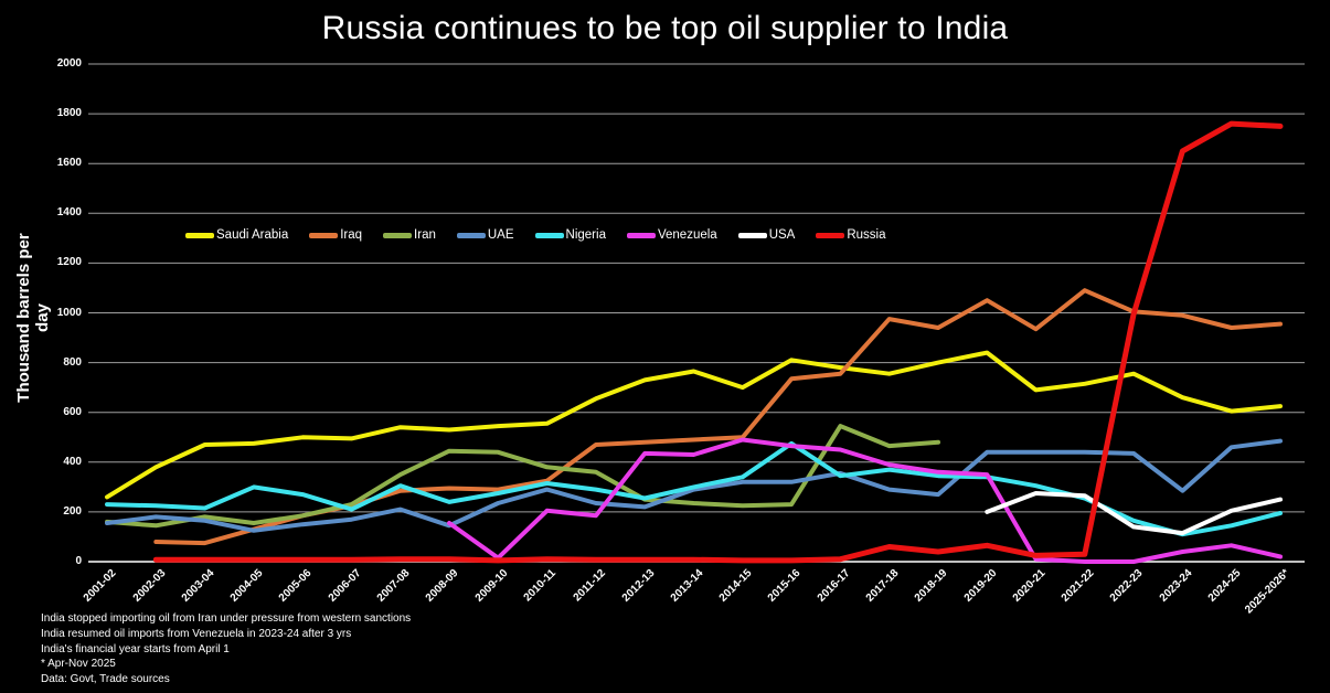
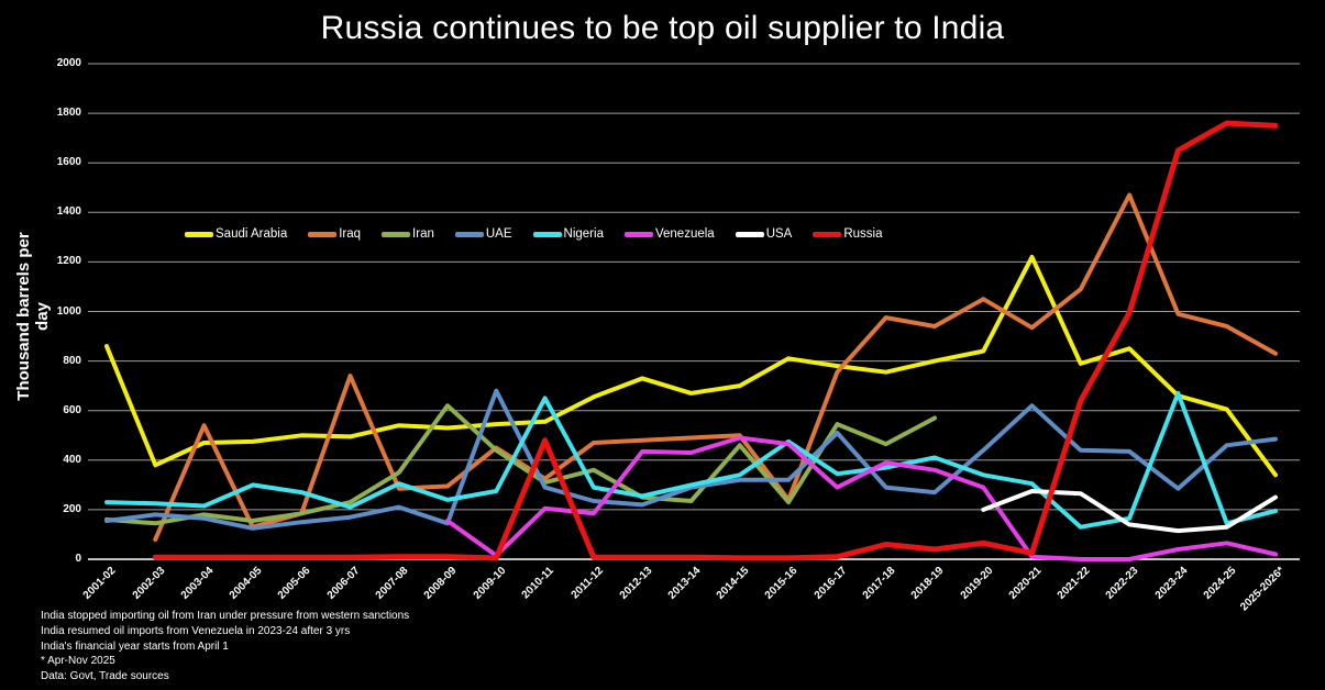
Saudi Arabia/2001-02: 260 -> 860
Iraq/2003-04: 80 -> 540
Iraq/2006-07: 220 -> 740
Iran/2008-09: 440 -> 620
Iraq/2009-10: 290 -> 450
UAE/2009-10: 240 -> 680
Iran/2010-11: 380 -> 310
Nigeria/2010-11: 320 -> 650
Russia/2010-11: 10 -> 480
Saudi Arabia/2013-14: 760 -> 670
Iran/2014-15: 220 -> 460
Iraq/2015-16: 740 -> 240
UAE/2016-17: 360 -> 510
Venezuela/2016-17: 450 -> 290
Iran/2018-19: 480 -> 570
Nigeria/2018-19: 340 -> 410
Venezuela/2019-20: 350 -> 290
Saudi Arabia/2020-21: 690 -> 1220
UAE/2020-21: 440 -> 620
Saudi Arabia/2021-22: 720 -> 790
Nigeria/2021-22: 260 -> 130
Russia/2021-22: 30 -> 640
Saudi Arabia/2022-23: 760 -> 850
Iraq/2022-23: 1000 -> 1470
Nigeria/2023-24: 110 -> 670
USA/2024-25: 200 -> 130
Saudi Arabia/2025-2026*: 620 -> 340
Iraq/2025-2026*: 960 -> 830
